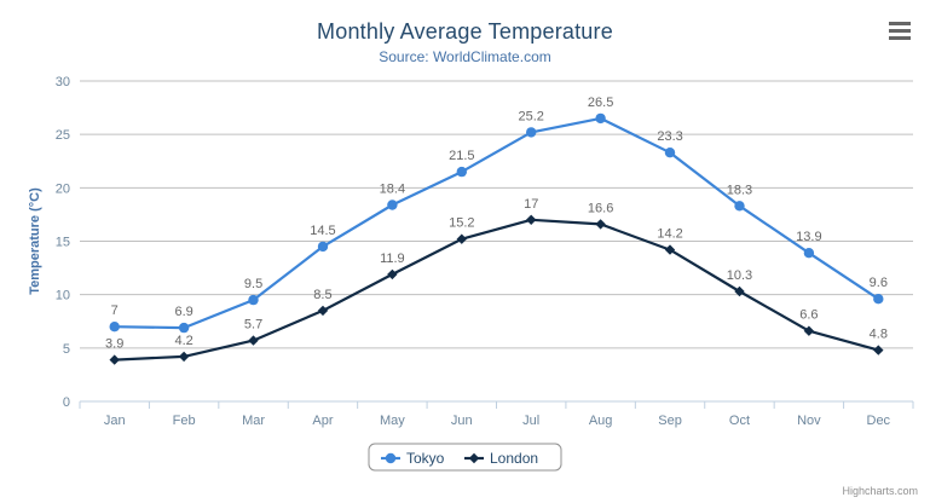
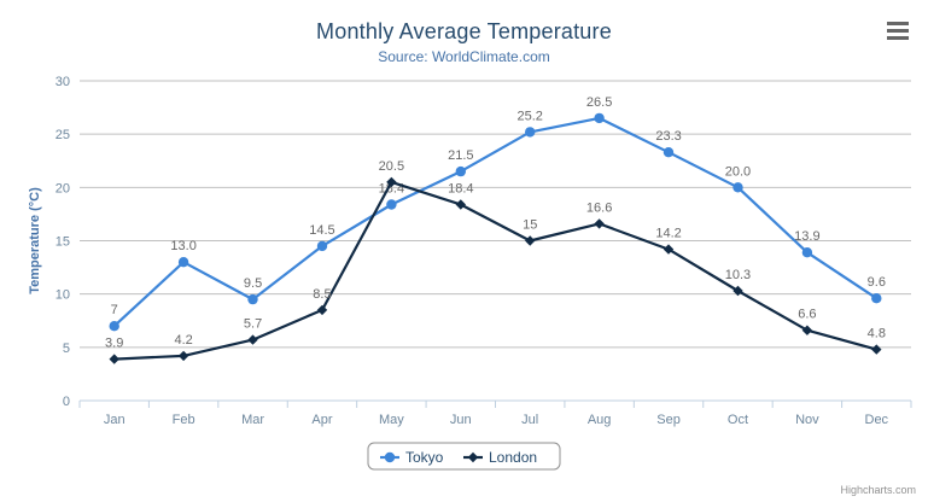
Tokyo/Feb: 6.9 -> 13.0
London/May: 11.9 -> 20.5
London/Jun: 15.2 -> 18.4
London/Jul: 17 -> 15
Tokyo/Oct: 18.3 -> 20.0
